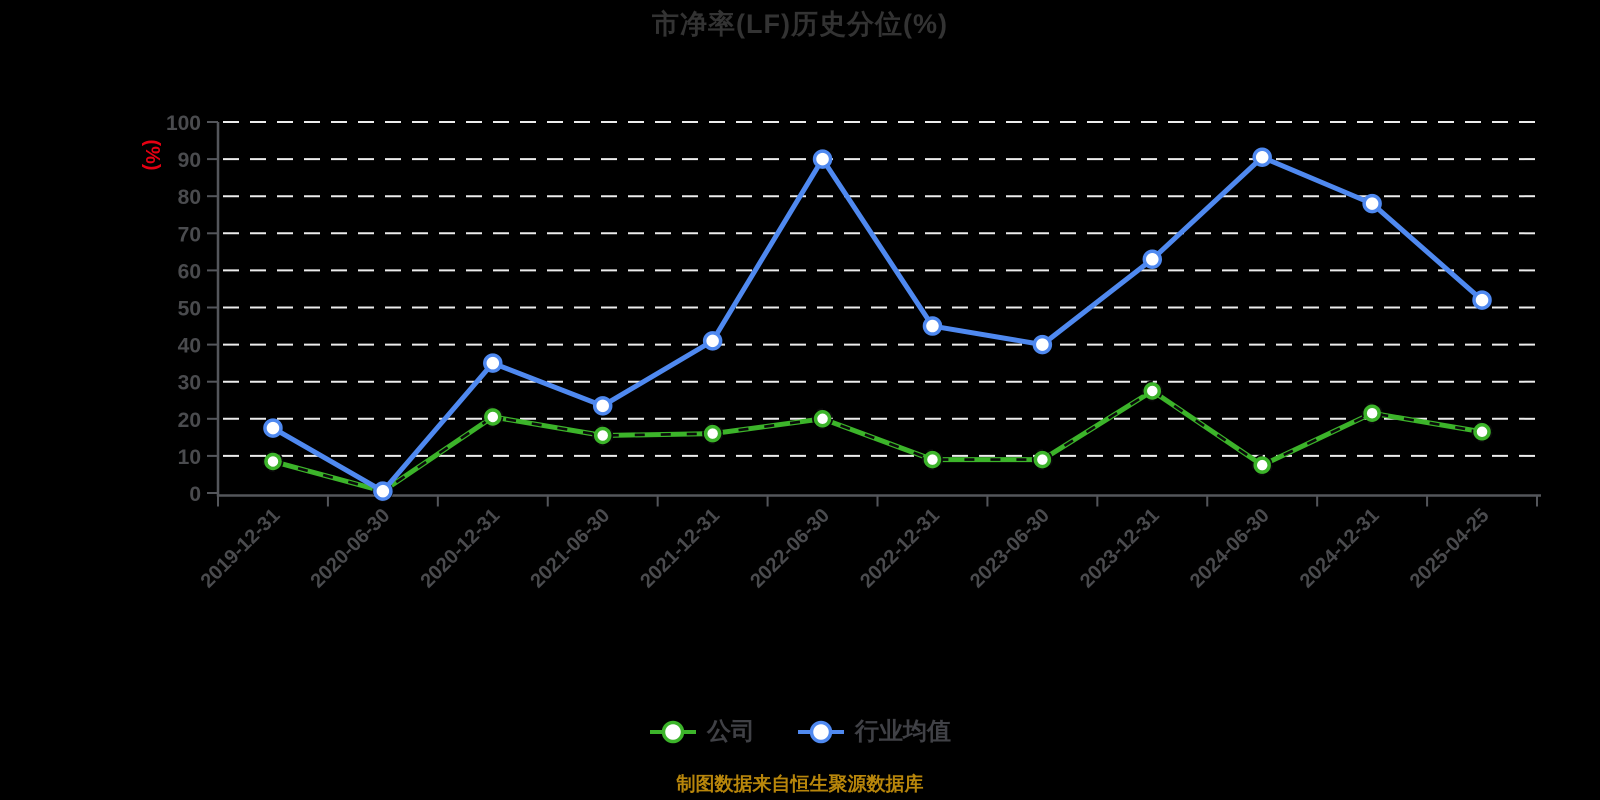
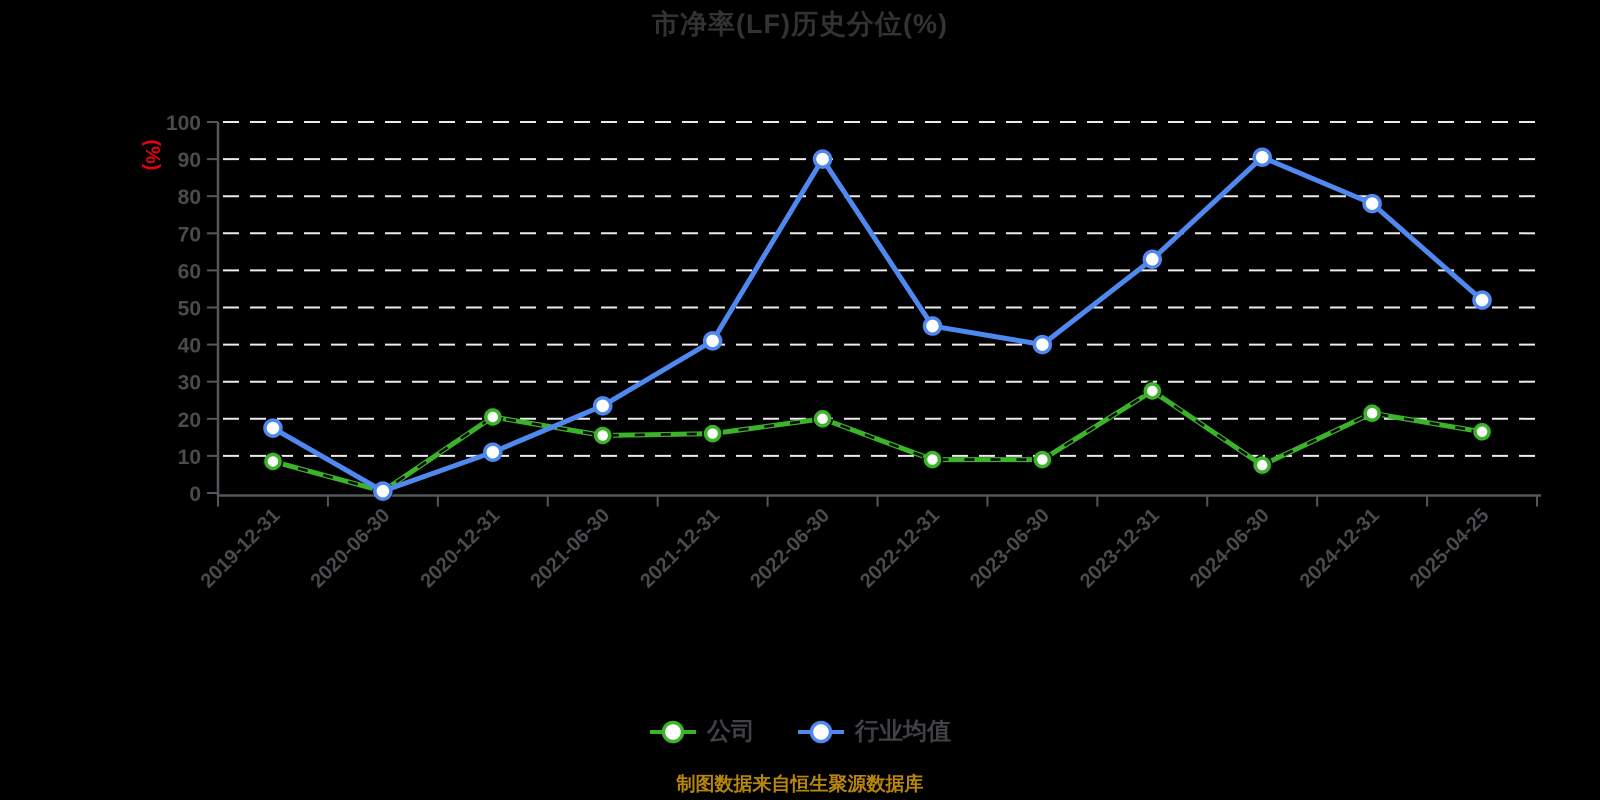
行业均值/2020-12-31: 35 -> 11
